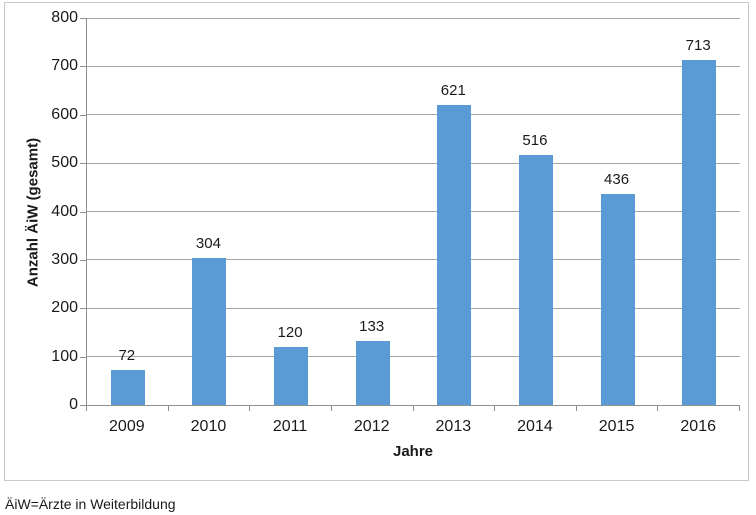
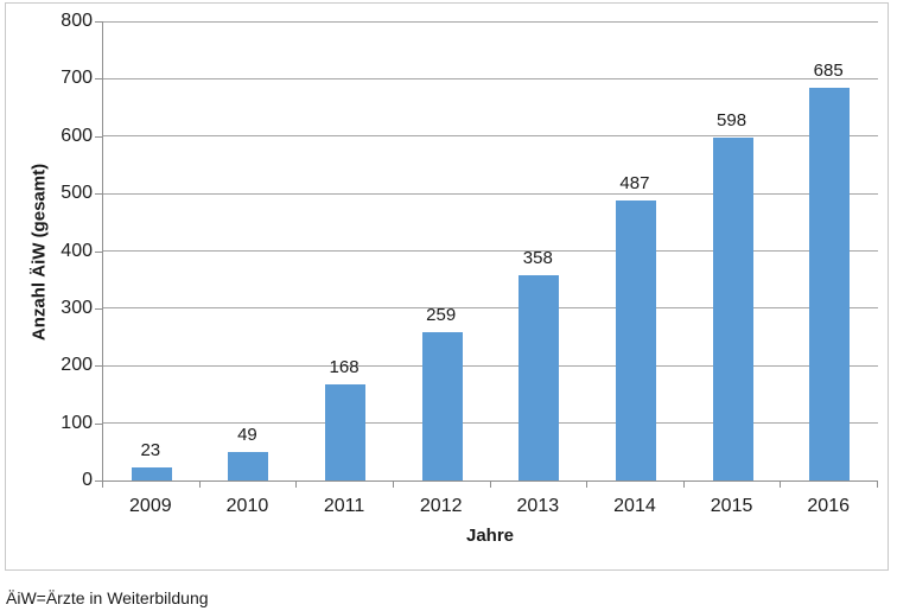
2009: 72 -> 23
2010: 304 -> 49
2011: 120 -> 168
2012: 133 -> 259
2013: 621 -> 358
2014: 516 -> 487
2015: 436 -> 598
2016: 713 -> 685
